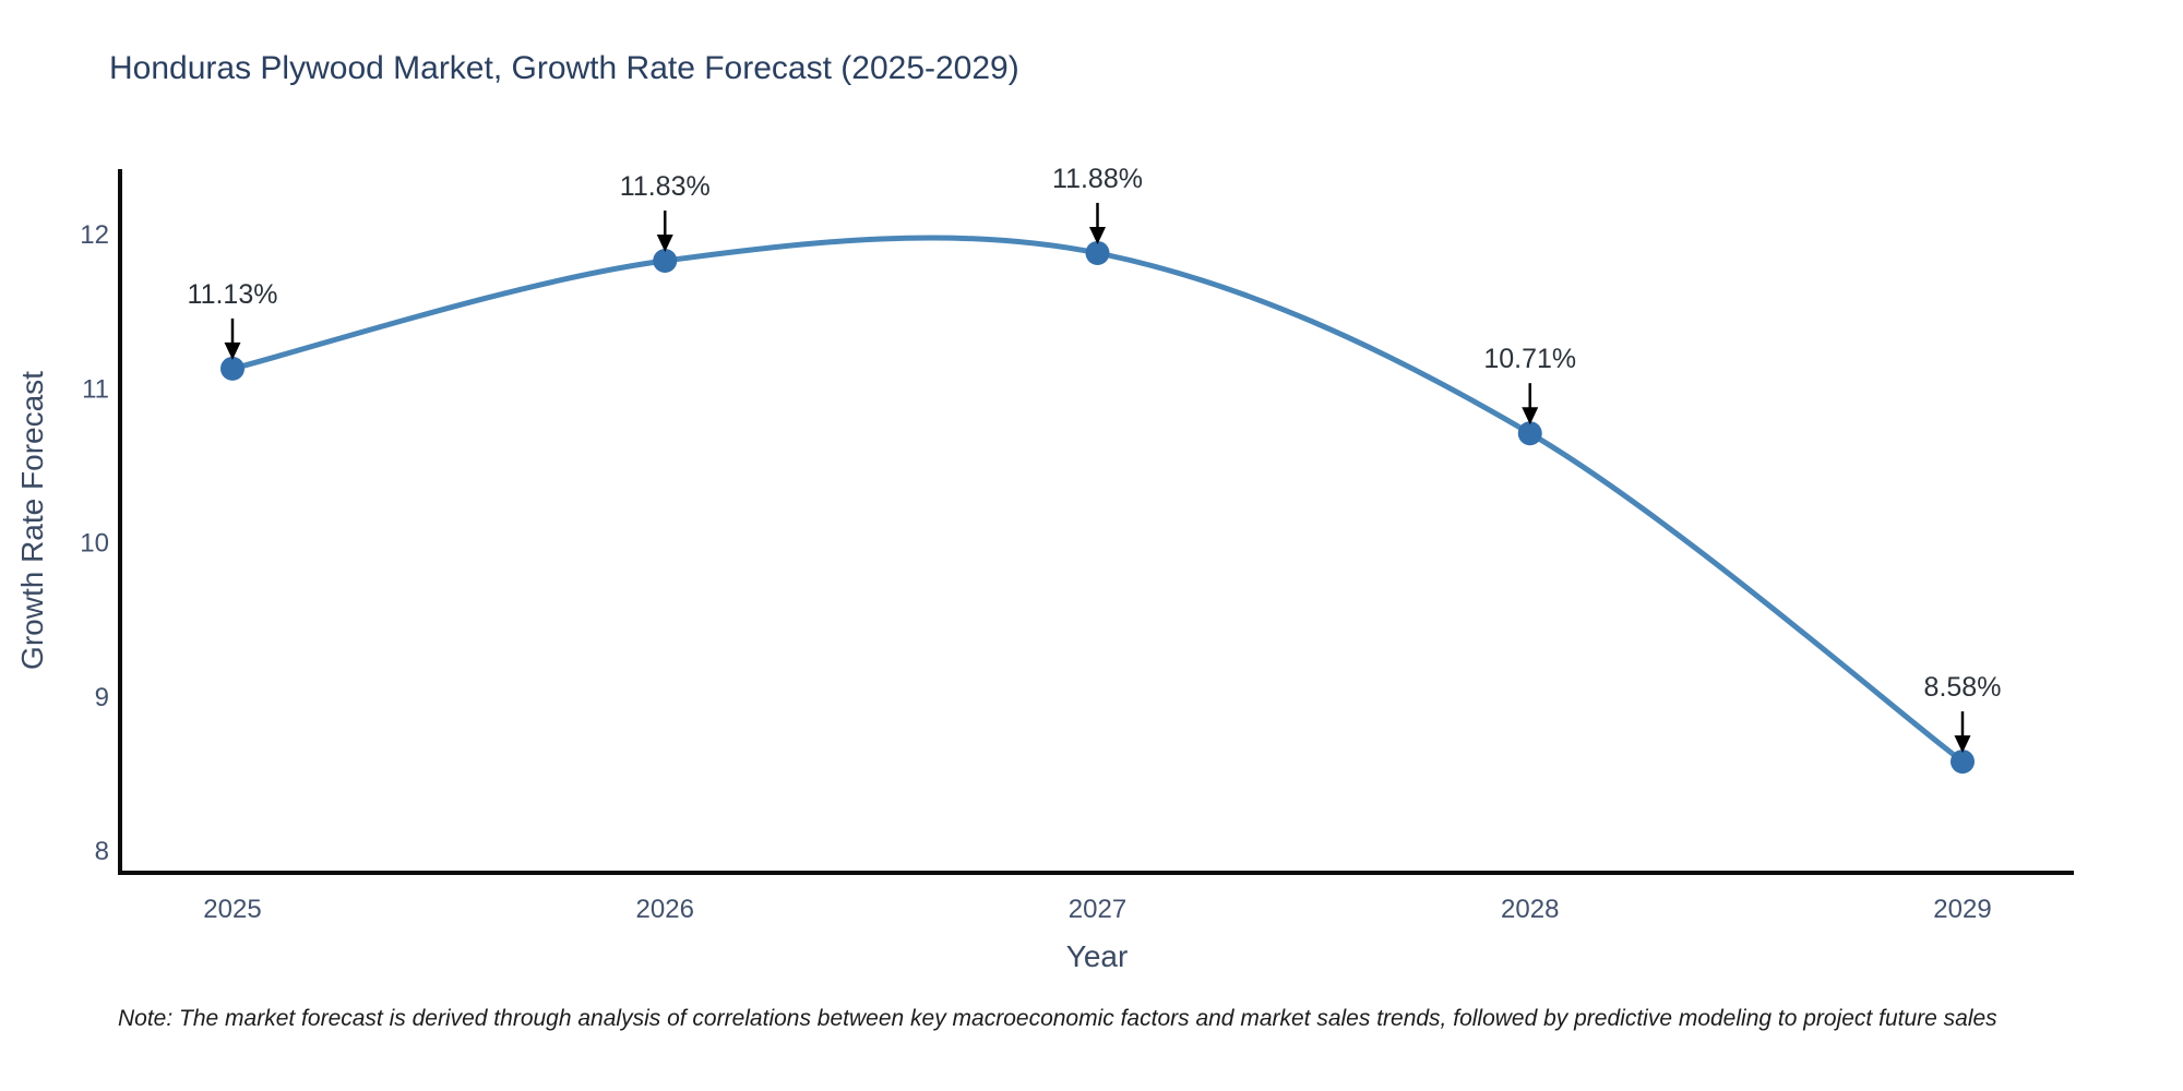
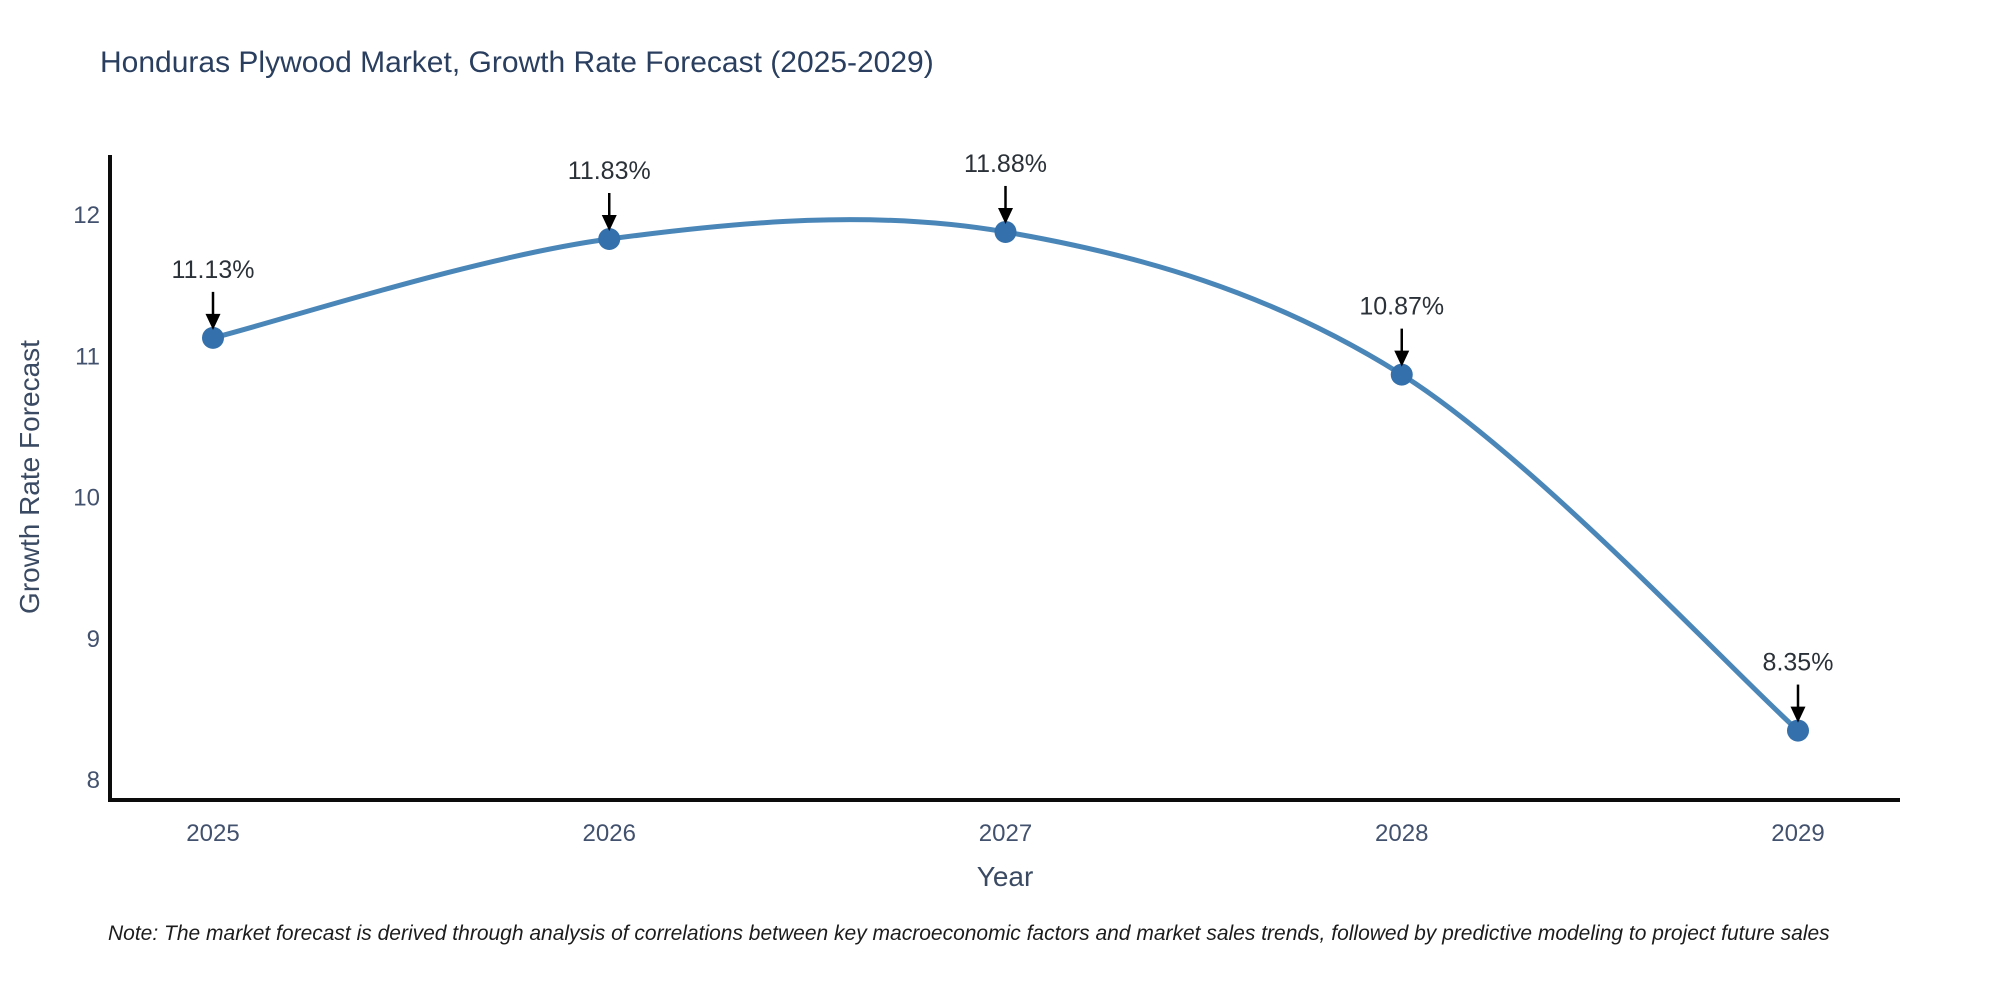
2028: 10.71% -> 10.87%
2029: 8.58% -> 8.35%
